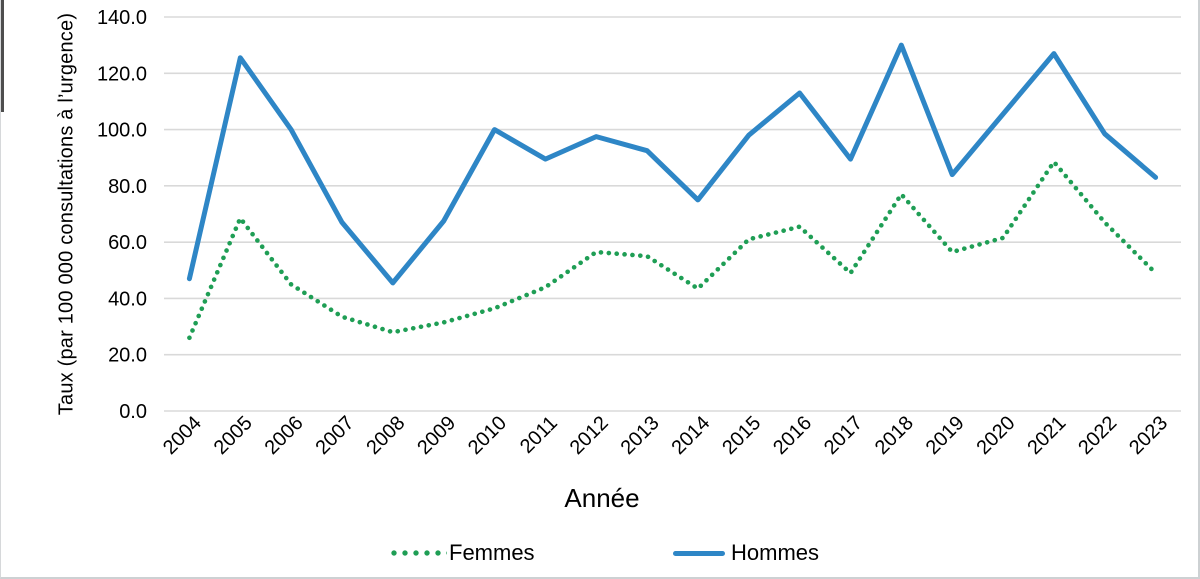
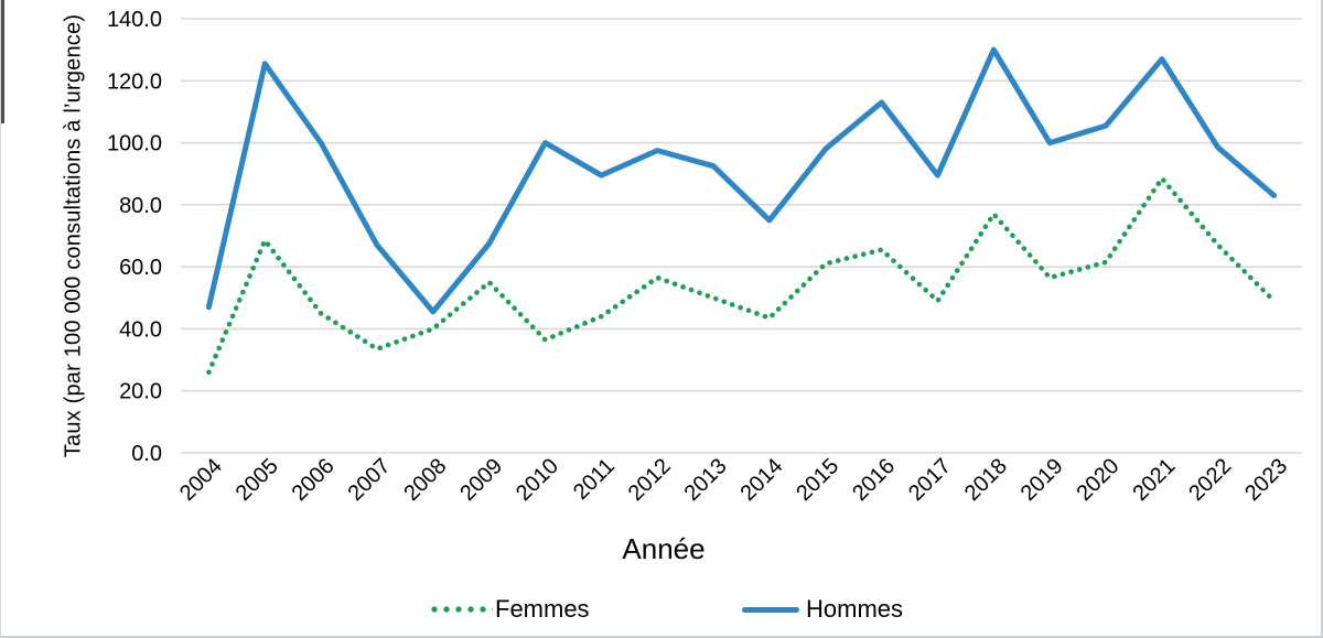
Femmes/2008: 28 -> 40
Femmes/2009: 32 -> 55
Femmes/2013: 55 -> 50
Hommes/2019: 84 -> 100
